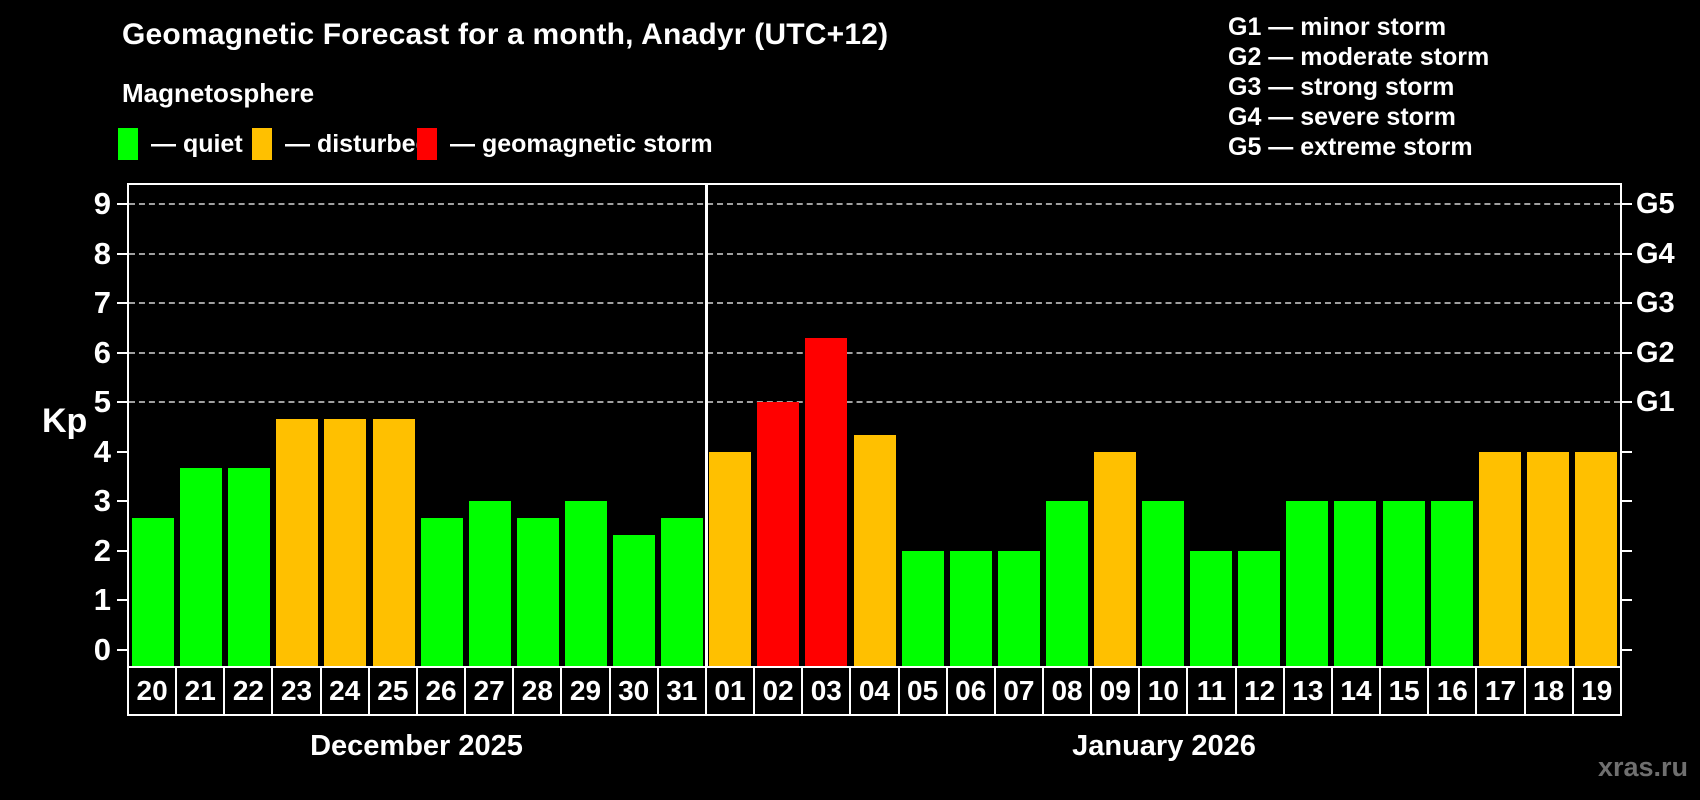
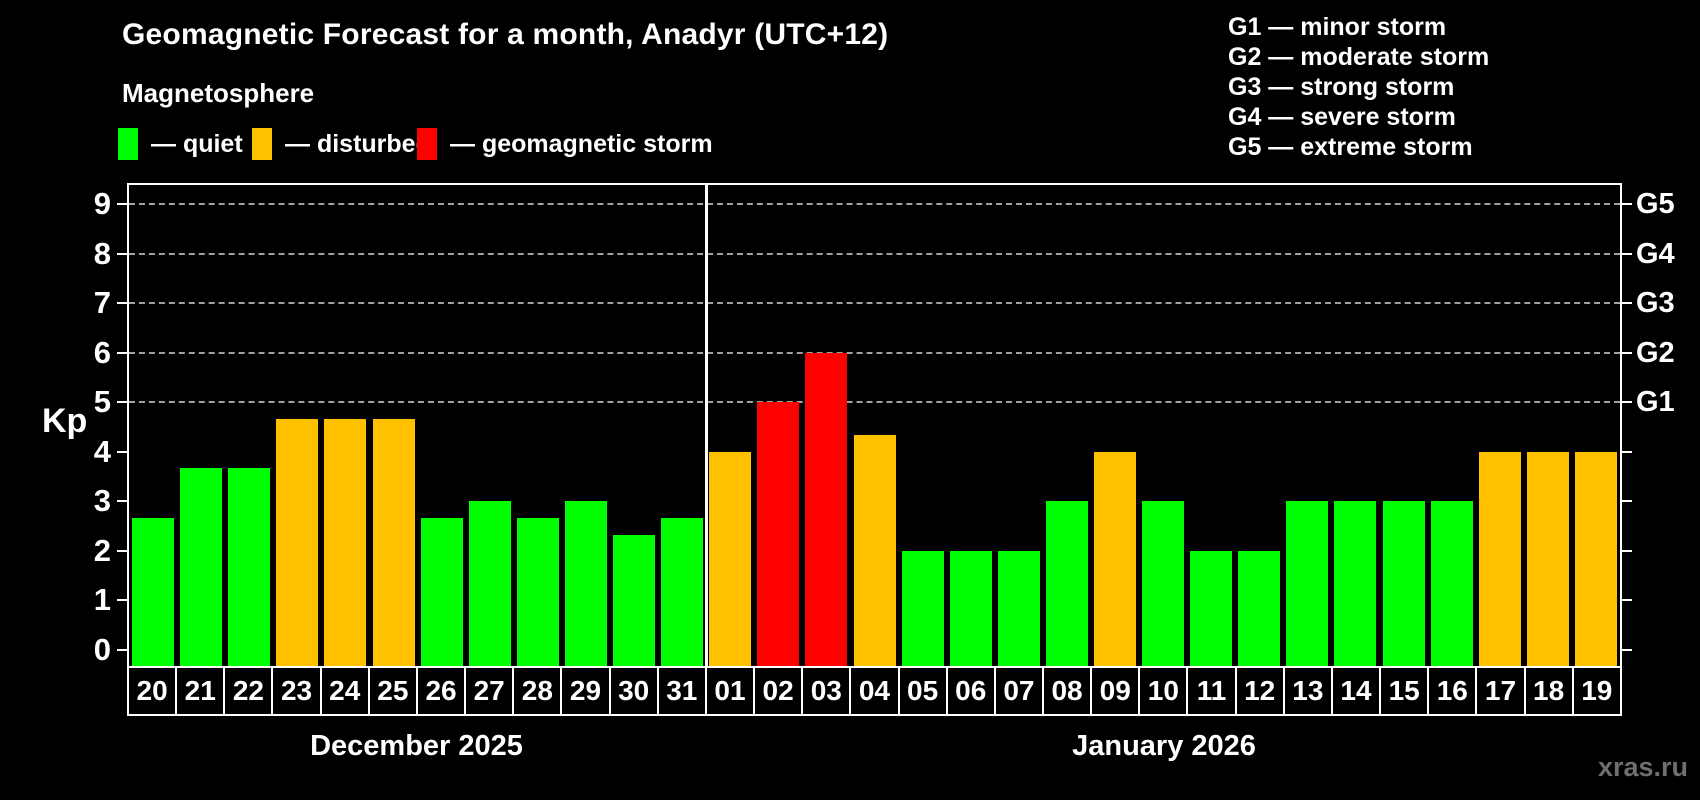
03: 6.3 -> 6.0
